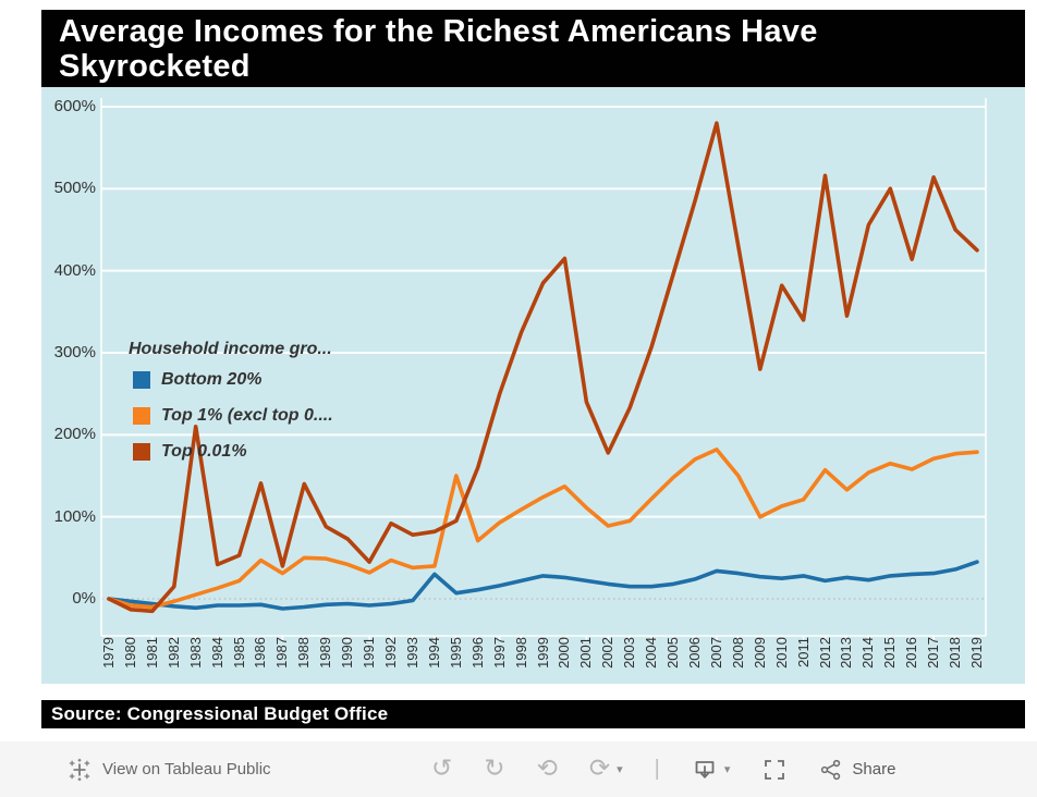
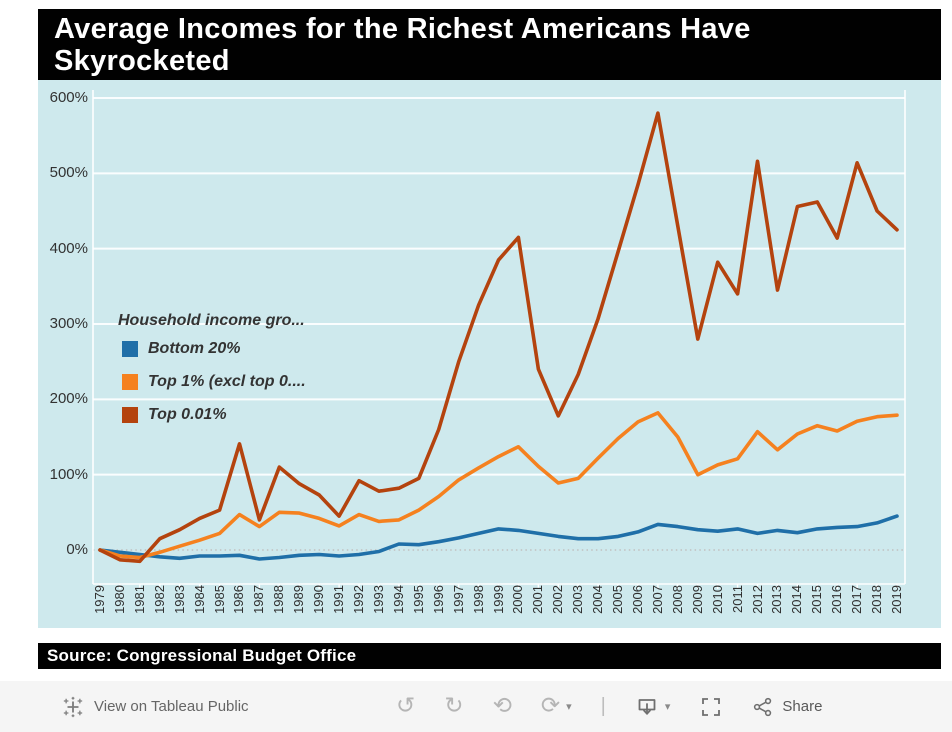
Top 0.01%/1983: 210% -> 30%
Top 0.01%/1988: 140% -> 110%
Bottom 20%/1994: 30% -> 10%
Top 1% (excl top 0..../1995: 150% -> 50%
Top 0.01%/2015: 500% -> 460%
